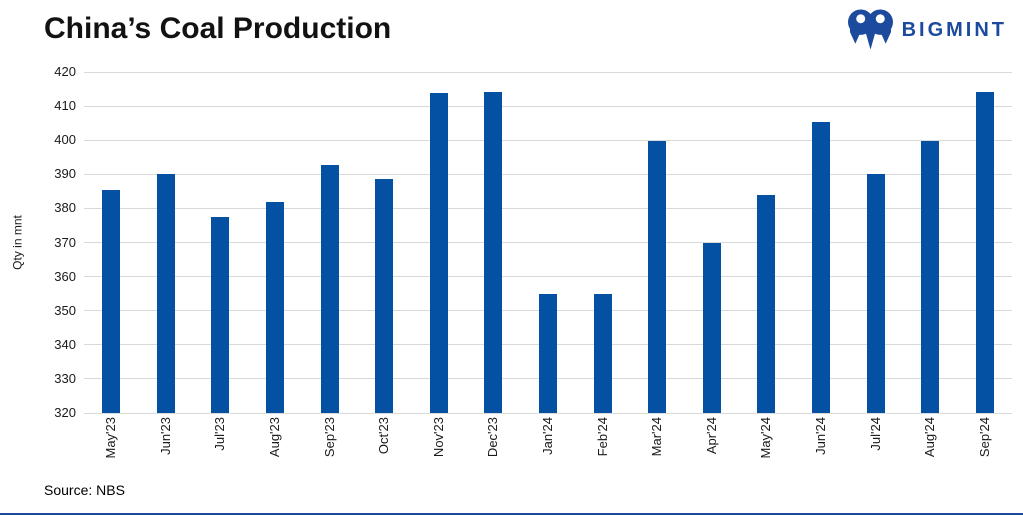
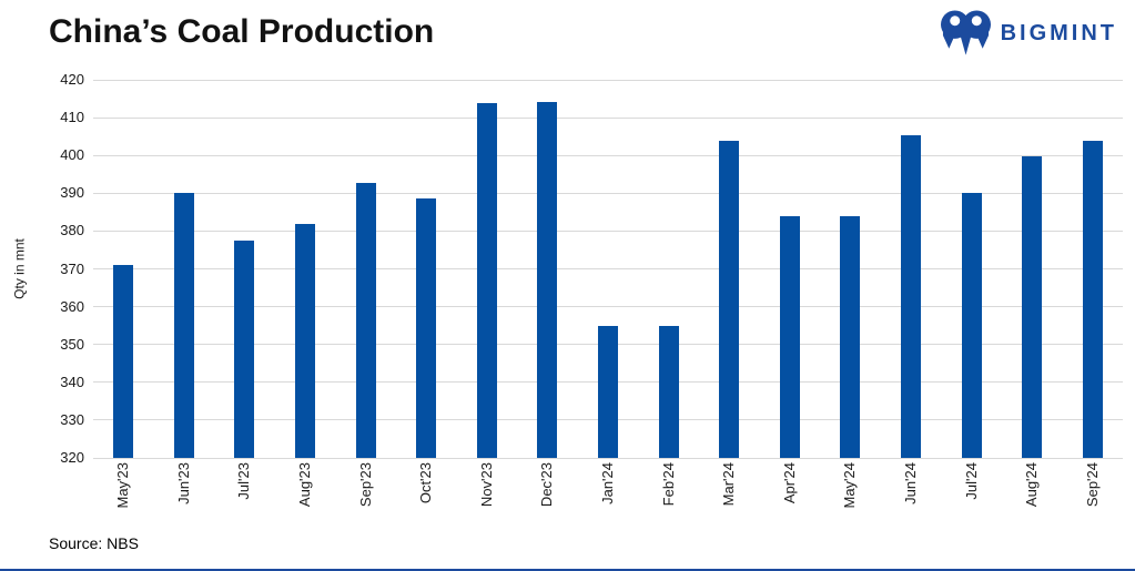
May'23: 386 -> 371
Mar'24: 400 -> 404
Apr'24: 370 -> 384
Sep'24: 414 -> 404
